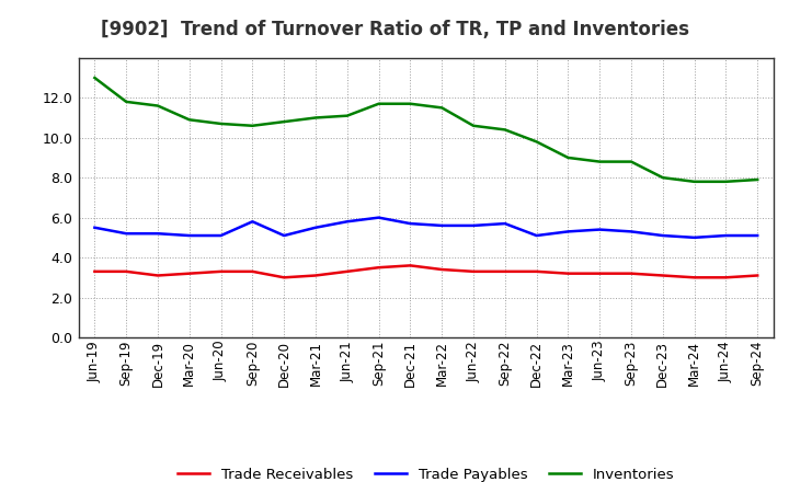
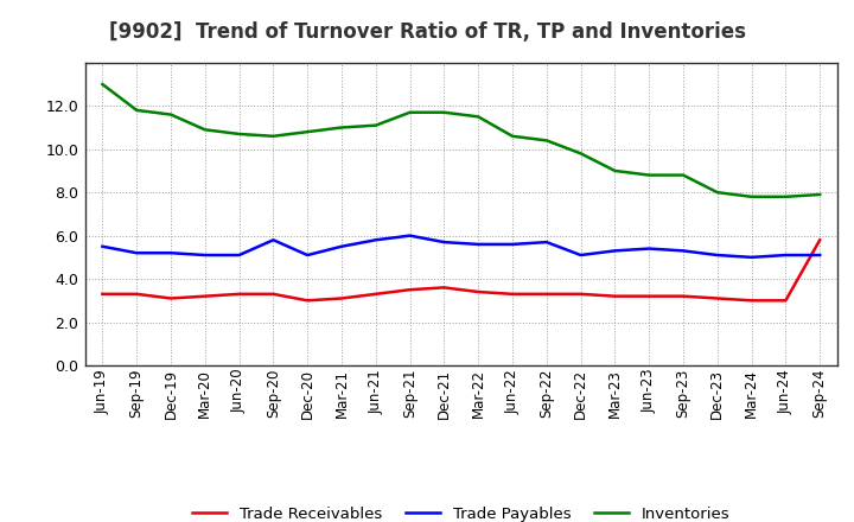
Trade Receivables/Sep-24: 3.1 -> 5.8
